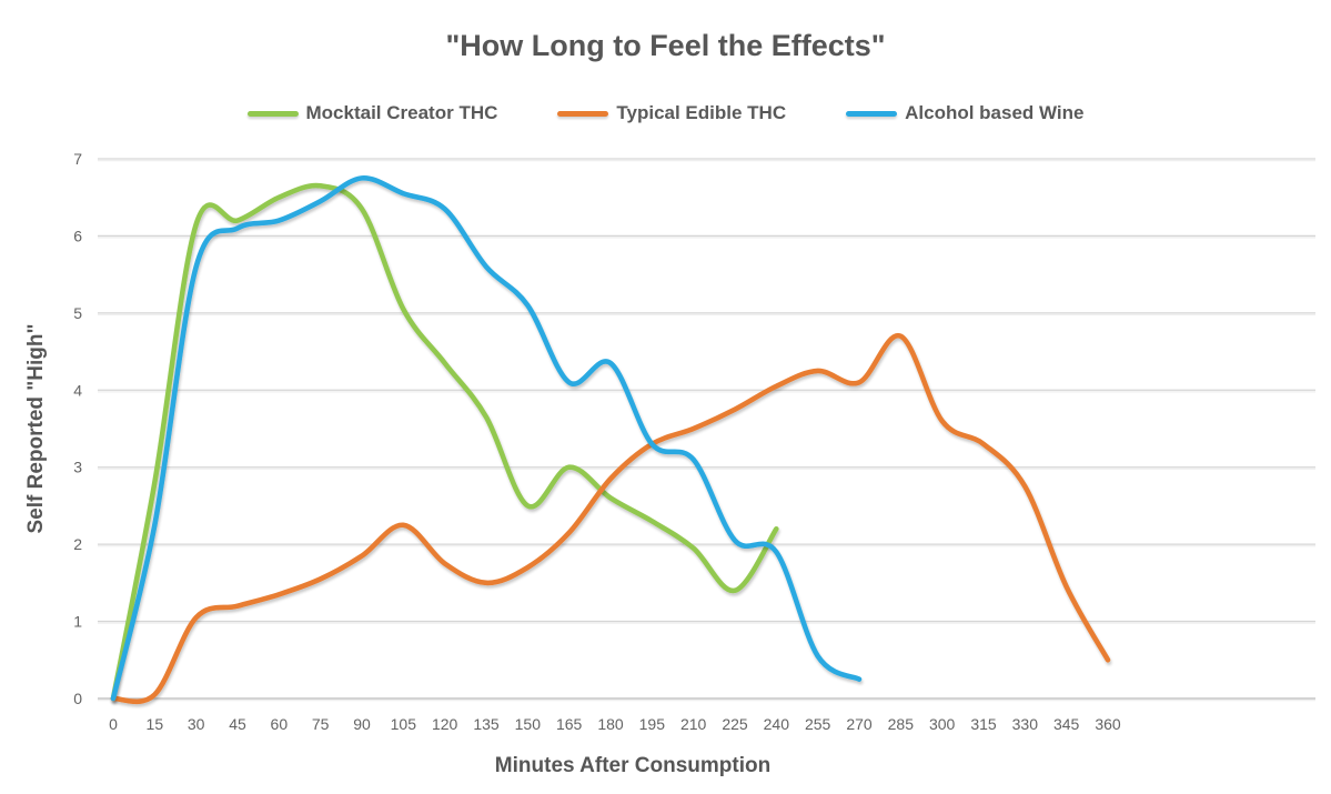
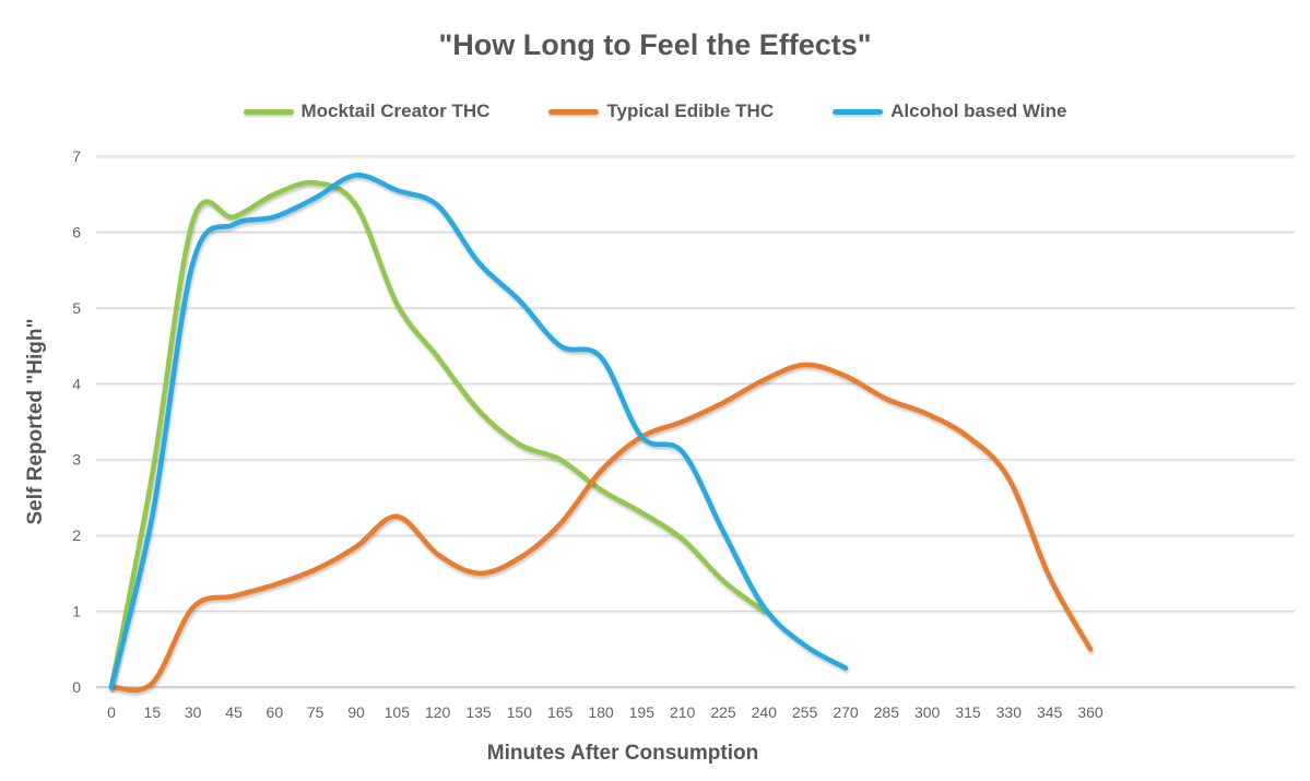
Mocktail Creator THC/150: 2.5 -> 3.2
Alcohol based Wine/165: 4.1 -> 4.5
Mocktail Creator THC/240: 2.2 -> 1.0
Alcohol based Wine/240: 1.9 -> 1.1
Typical Edible THC/285: 4.7 -> 3.8
